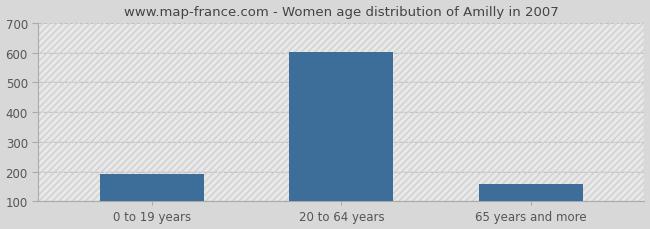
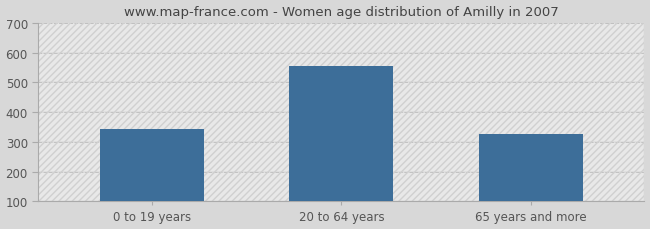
0 to 19 years: 193 -> 345
20 to 64 years: 603 -> 555
65 years and more: 157 -> 325
